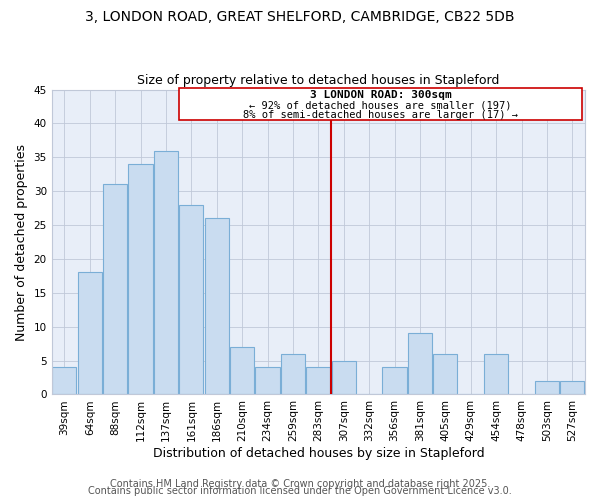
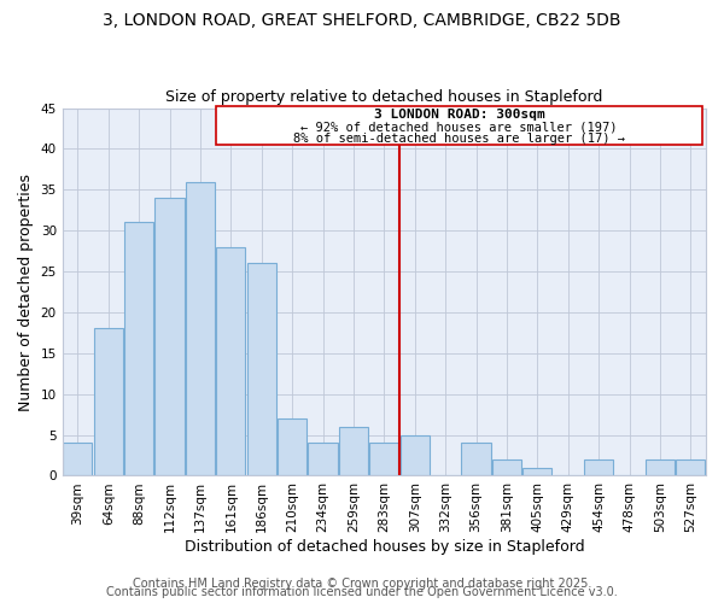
381sqm: 9 -> 2
405sqm: 6 -> 1
454sqm: 6 -> 2
